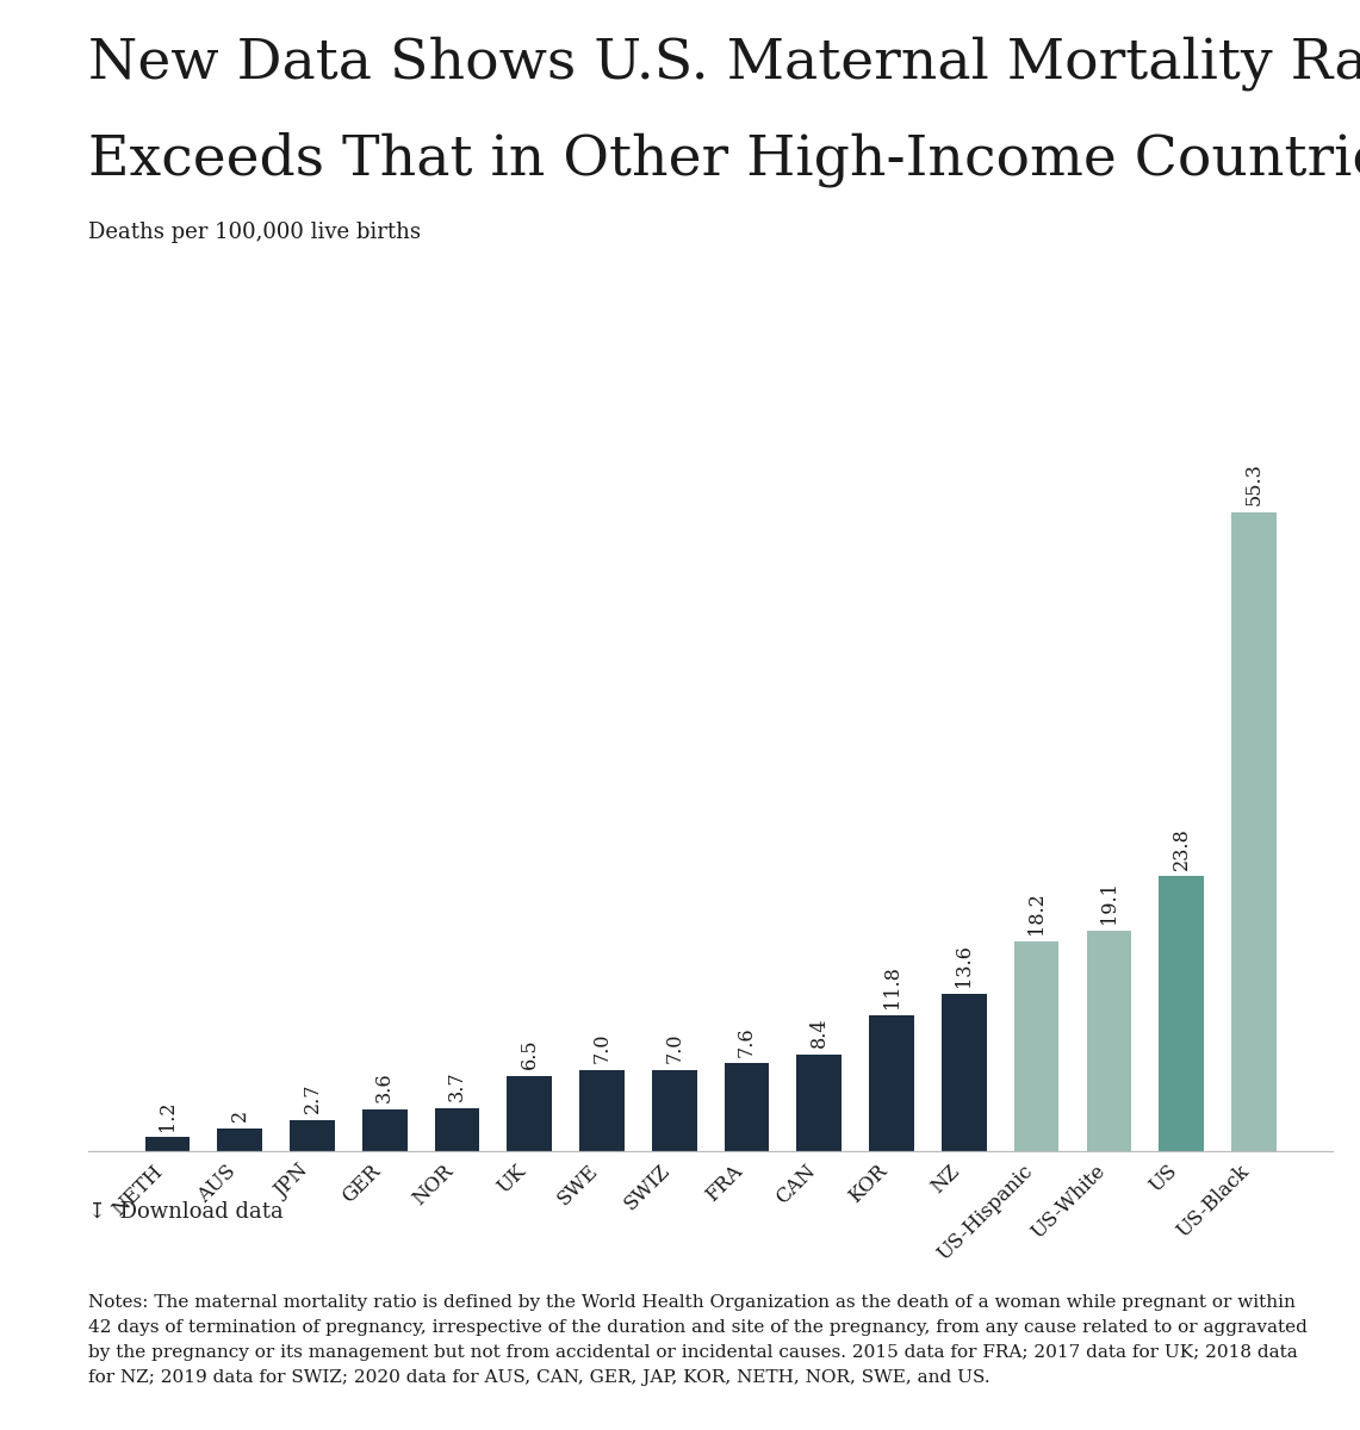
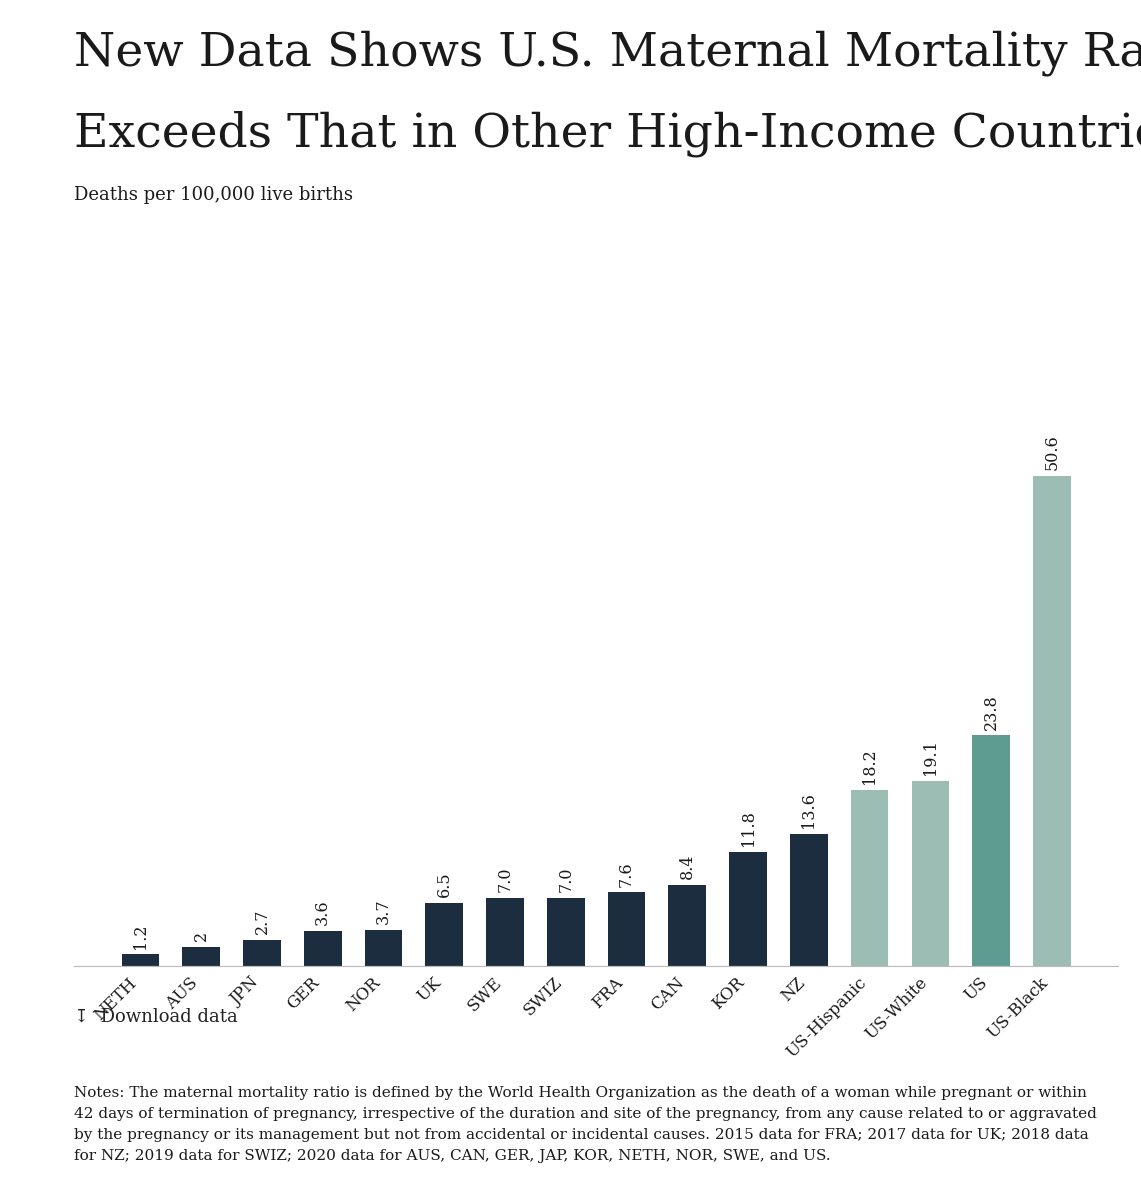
US-Black: 55.3 -> 50.6
